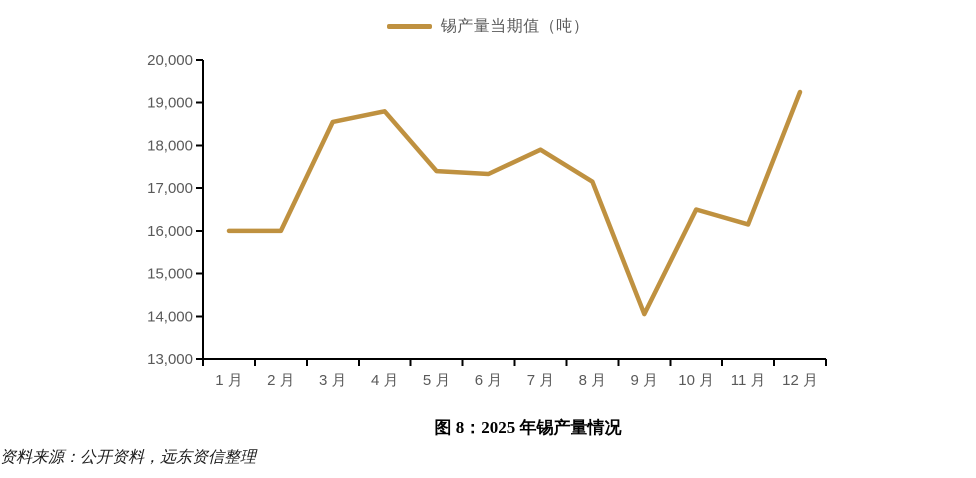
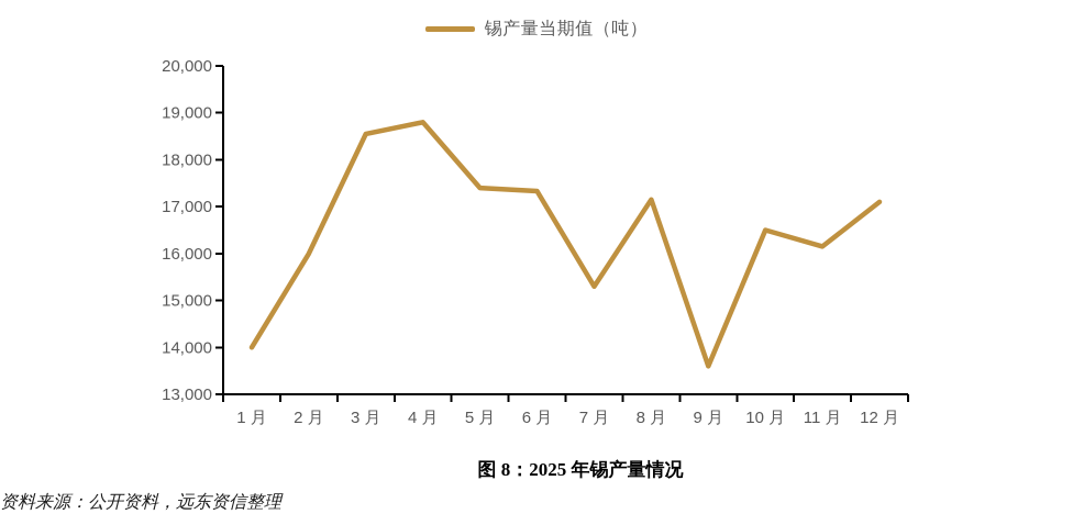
1 月: 16000 -> 14000
7 月: 17900 -> 15300
9 月: 14000 -> 13600
12 月: 19200 -> 17100
